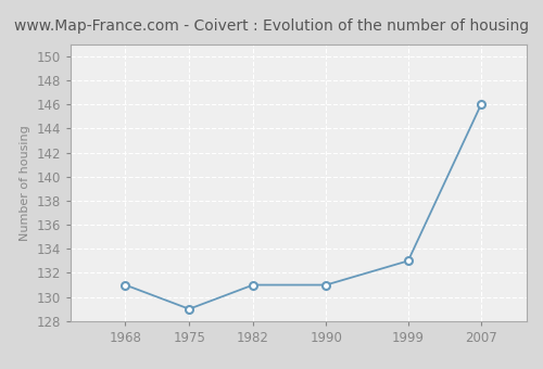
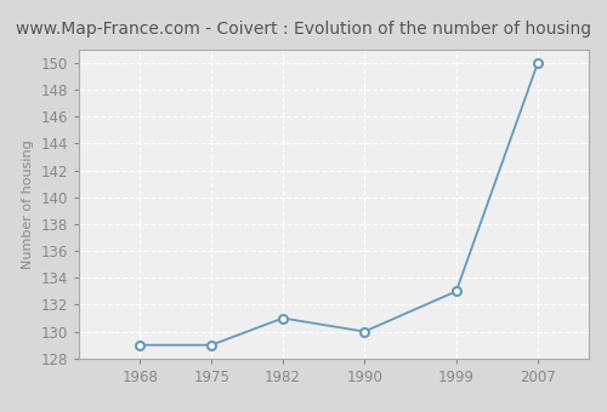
1968: 131 -> 129
1990: 131 -> 130
2007: 146 -> 150
